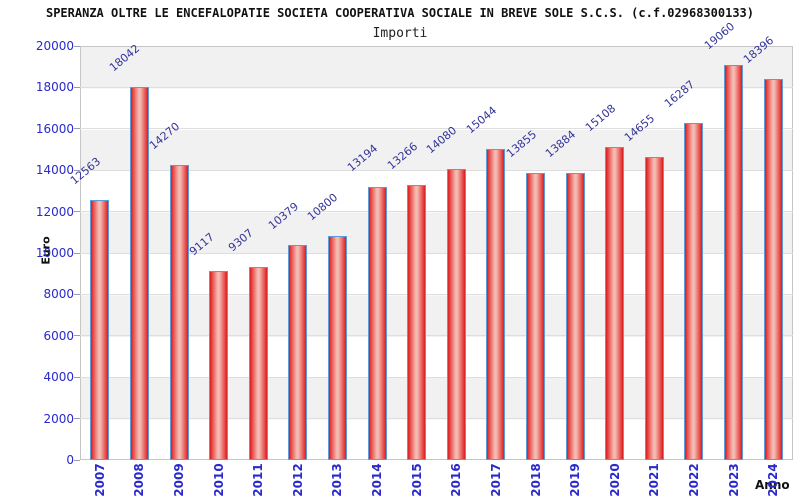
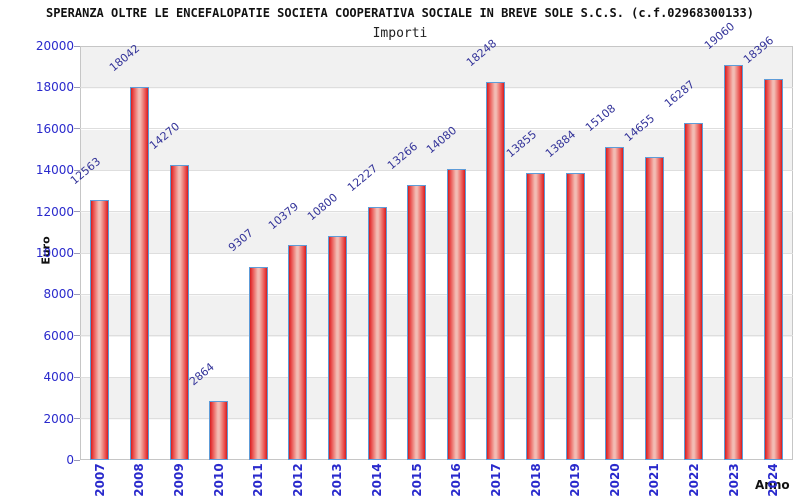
2010: 9117 -> 2864
2014: 13194 -> 12227
2017: 15044 -> 18248
